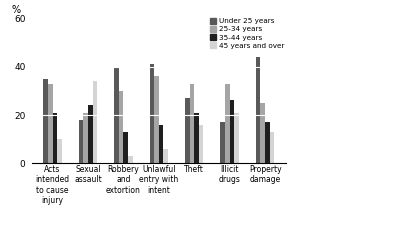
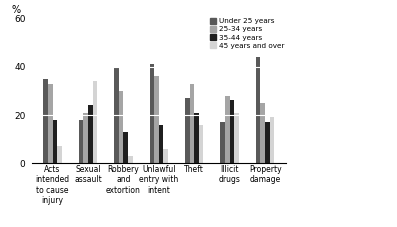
35-44 years/Acts intended to cause injury: 21 -> 18
45 years and over/Acts intended to cause injury: 10 -> 7
25-34 years/Illicit drugs: 33 -> 28
45 years and over/Property damage: 13 -> 19
